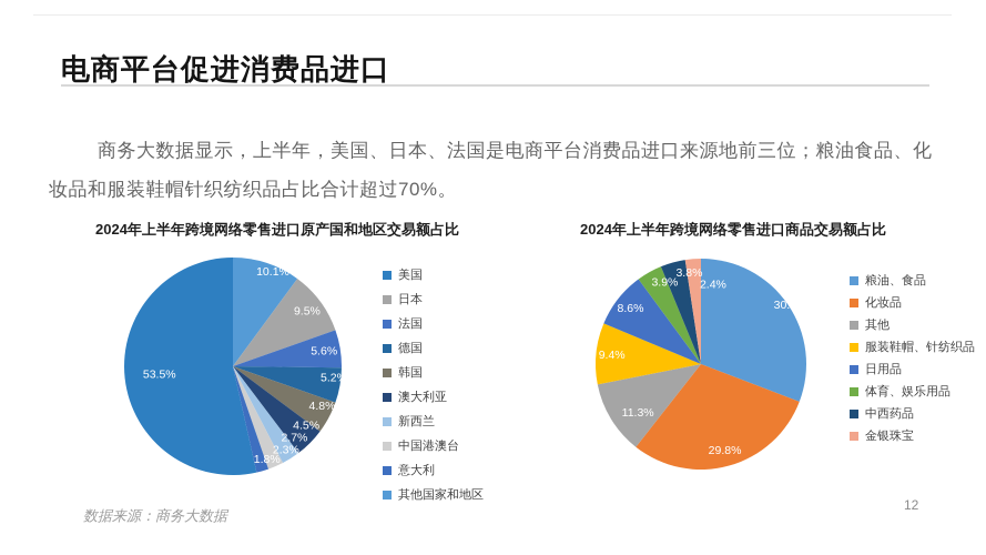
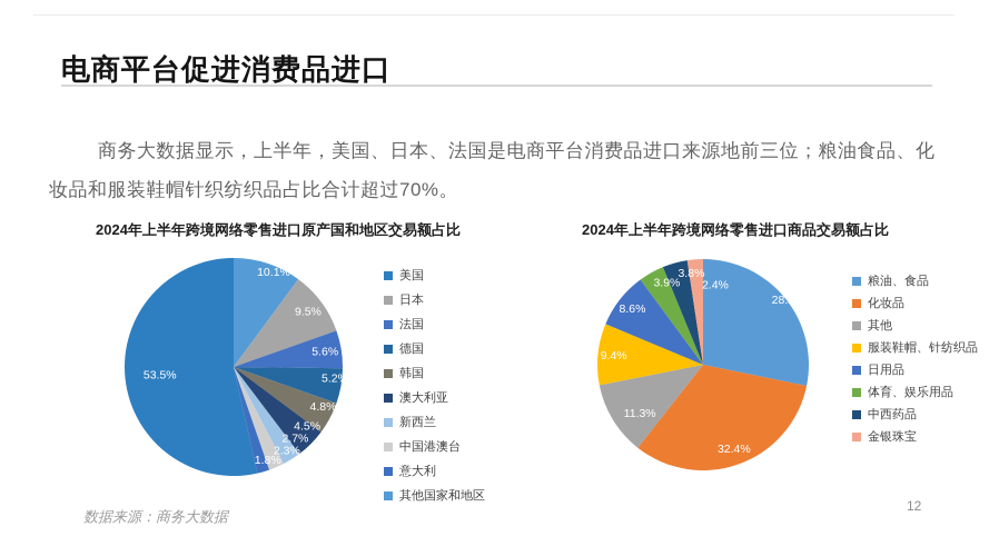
2024年上半年跨境网络零售进口商品交易额占比/粮油、食品: 30.8% -> 28.2%
2024年上半年跨境网络零售进口商品交易额占比/化妆品: 29.8% -> 32.4%
